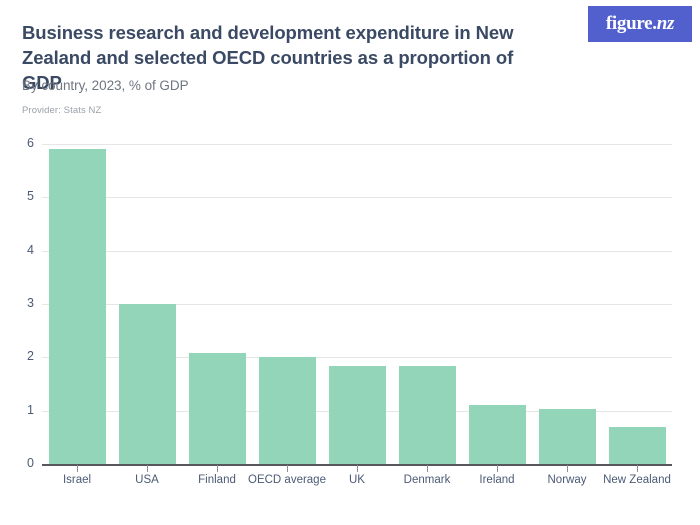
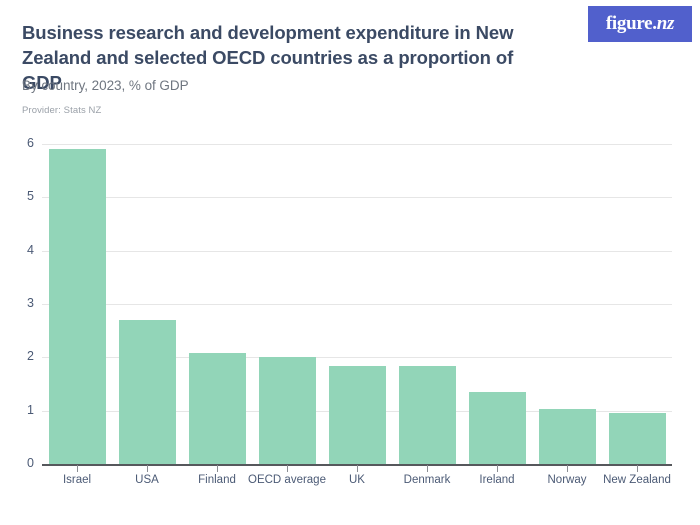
USA: 3.0 -> 2.7
Ireland: 1.1 -> 1.4
New Zealand: 0.7 -> 1.0
